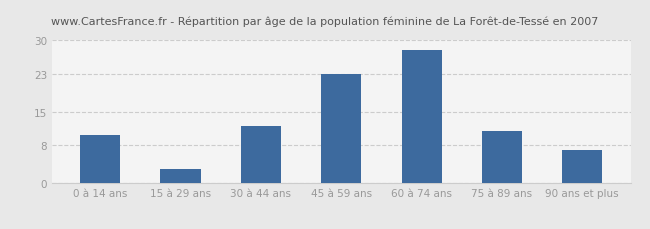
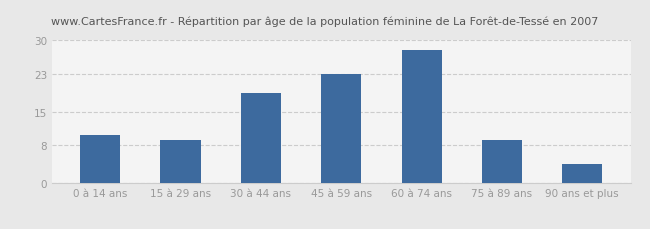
15 à 29 ans: 3 -> 9
30 à 44 ans: 12 -> 19
75 à 89 ans: 11 -> 9
90 ans et plus: 7 -> 4
